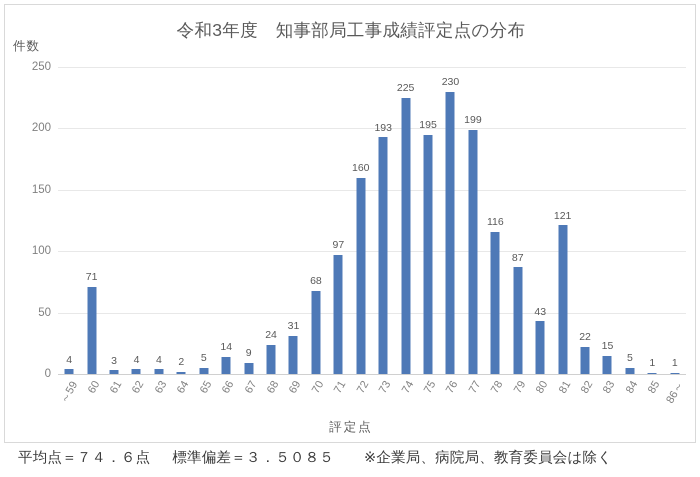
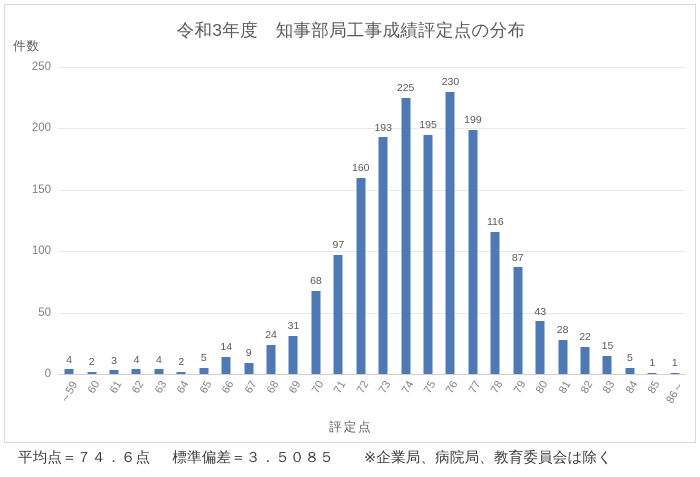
60: 71 -> 2
81: 121 -> 28
